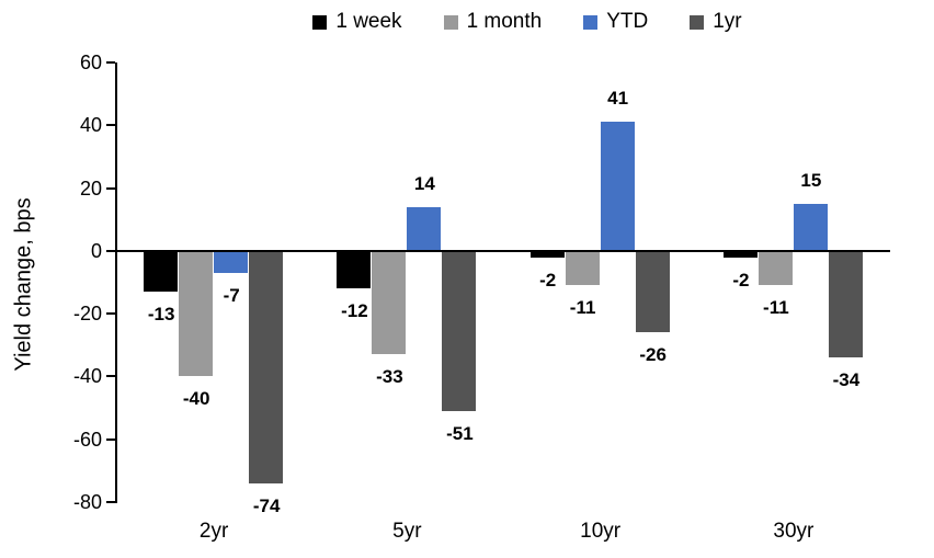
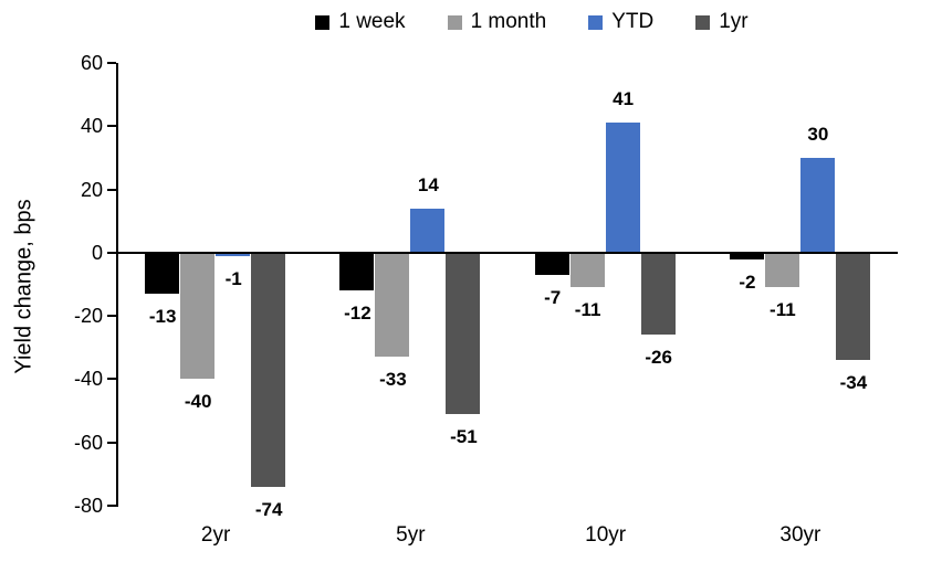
YTD/2yr: -7 -> -1
1 week/10yr: -2 -> -7
YTD/30yr: 15 -> 30
